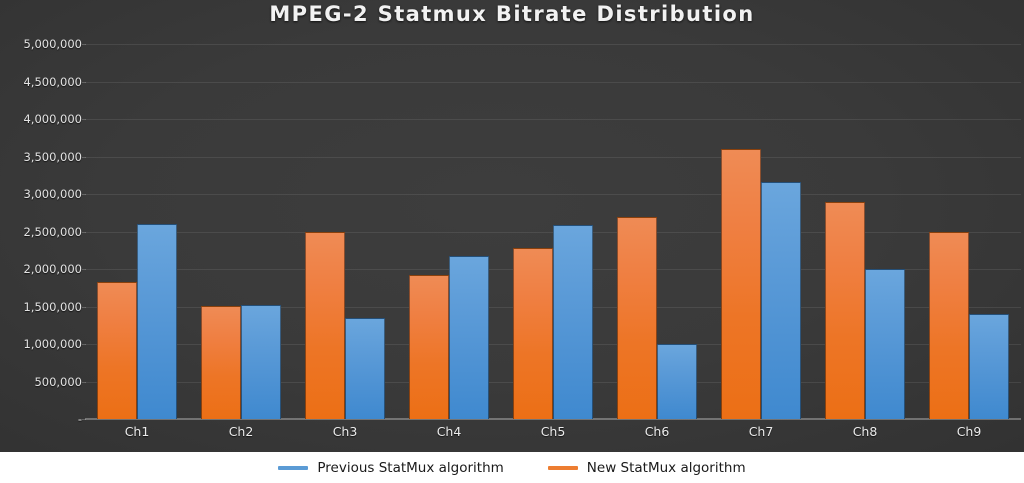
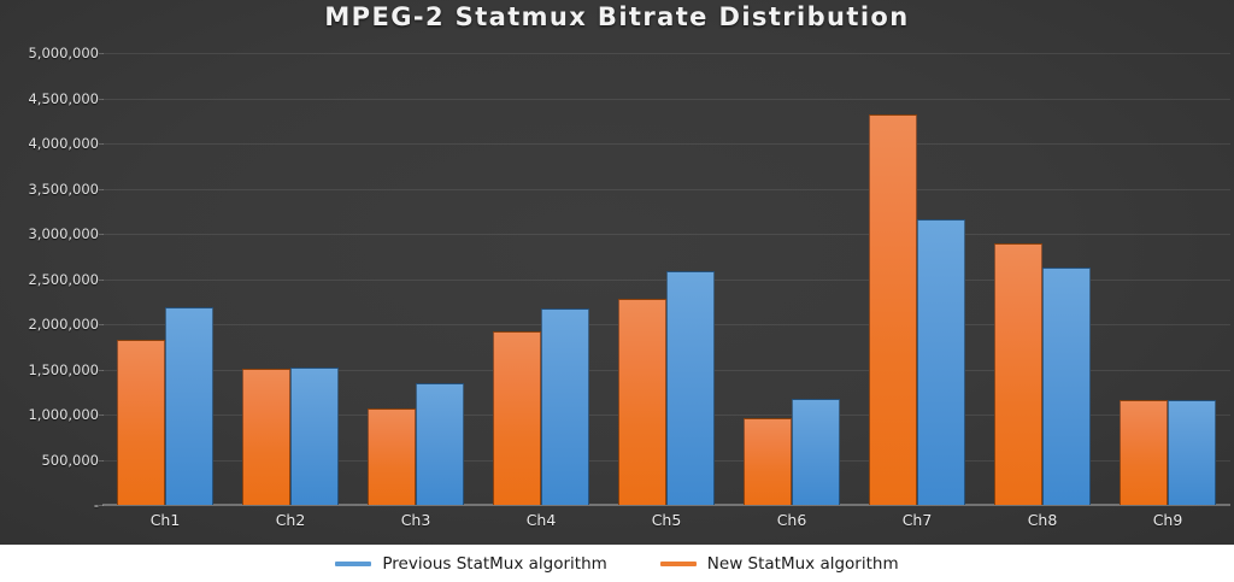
Previous StatMux algorithm/Ch1: 2600000 -> 2200000
New StatMux algorithm/Ch3: 2500000 -> 1100000
New StatMux algorithm/Ch6: 2700000 -> 1000000
Previous StatMux algorithm/Ch6: 1000000 -> 1200000
New StatMux algorithm/Ch7: 3600000 -> 4300000
Previous StatMux algorithm/Ch8: 2000000 -> 2600000
New StatMux algorithm/Ch9: 2500000 -> 1200000
Previous StatMux algorithm/Ch9: 1400000 -> 1200000
